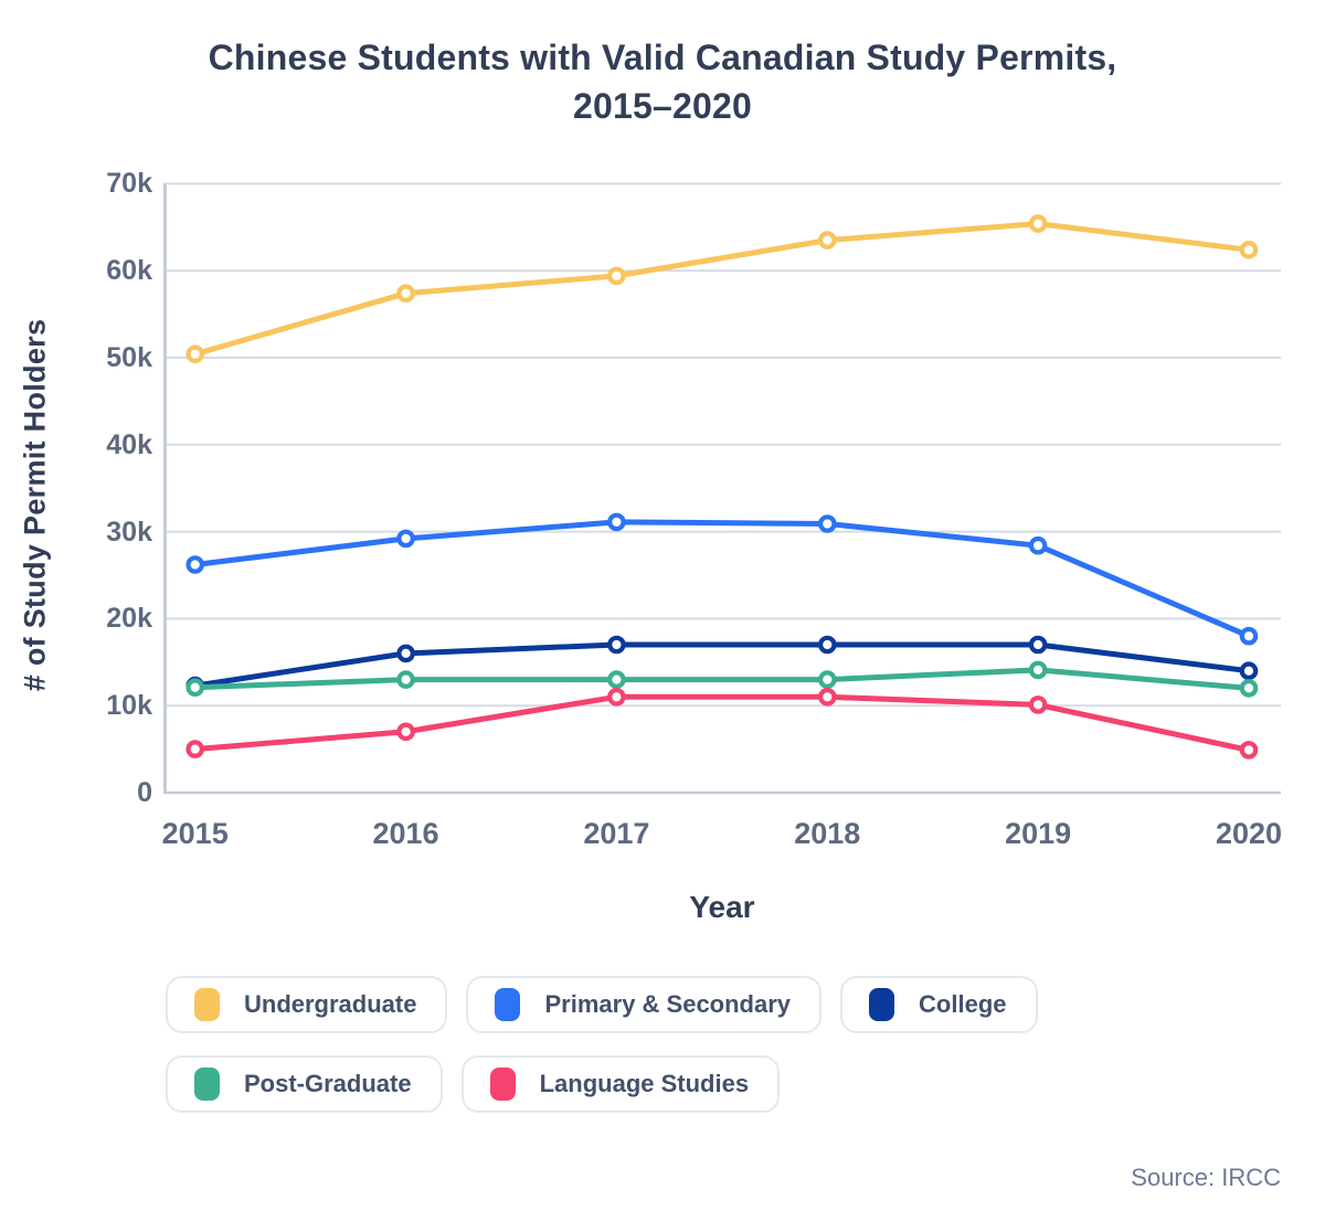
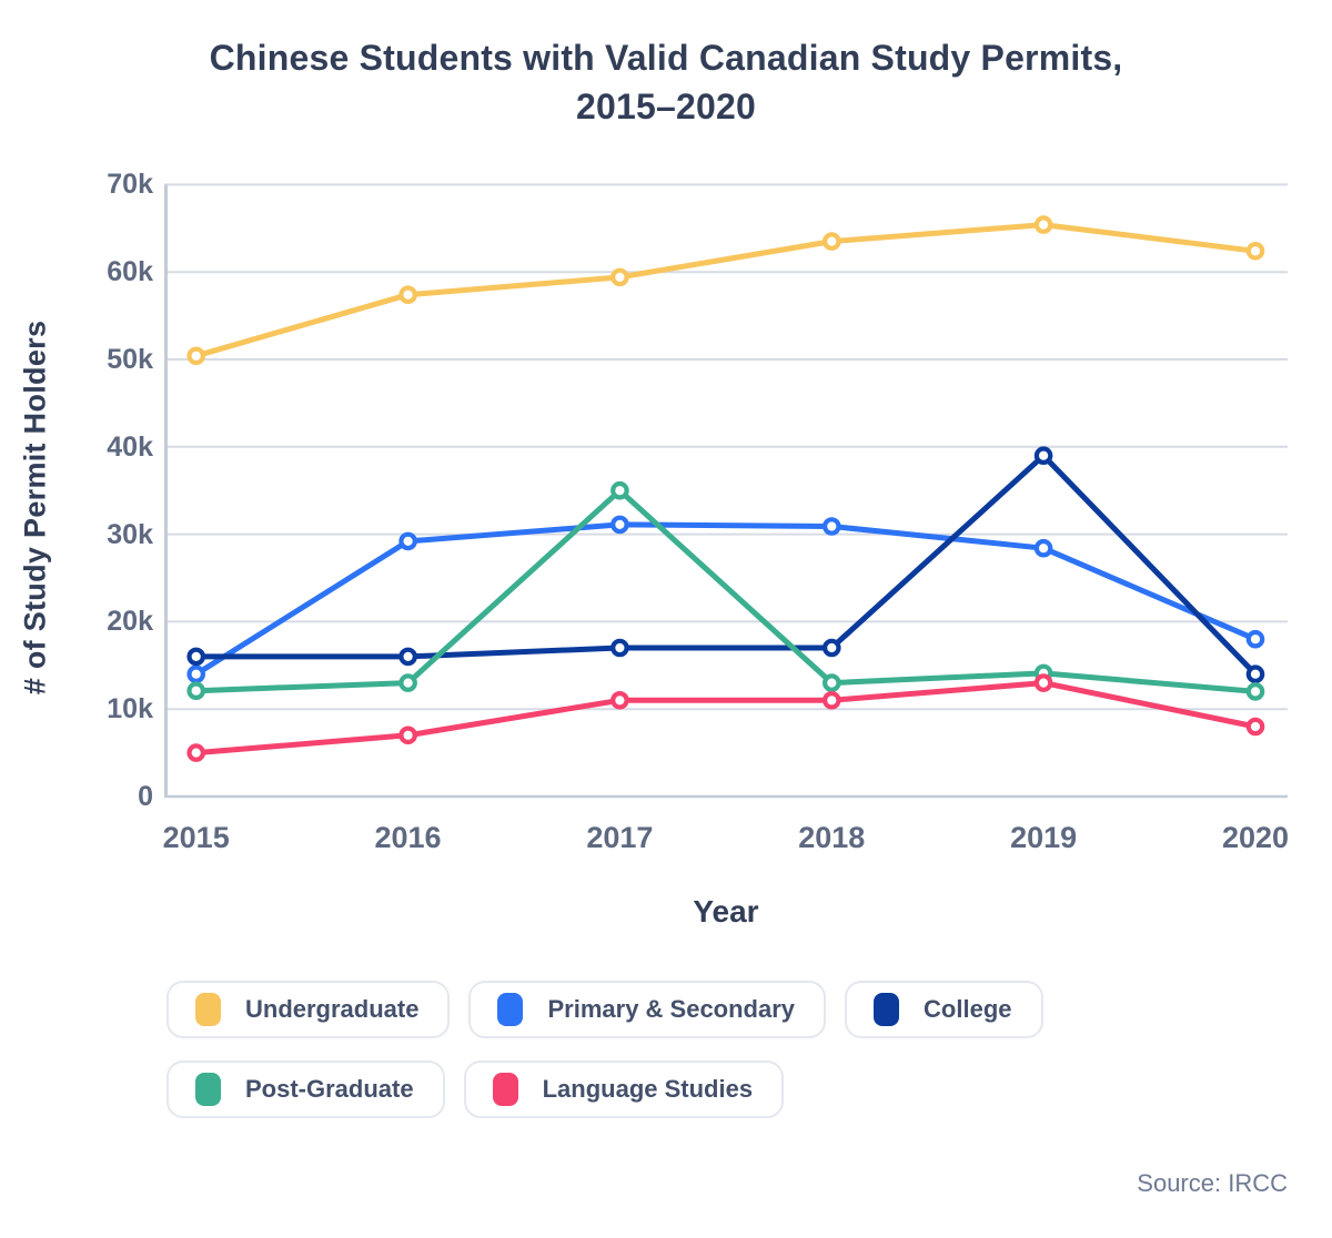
Primary & Secondary/2015: 26k -> 14k
College/2015: 12k -> 16k
Post-Graduate/2017: 13k -> 35k
College/2019: 17k -> 39k
Language Studies/2019: 10k -> 13k
Language Studies/2020: 5k -> 8k
